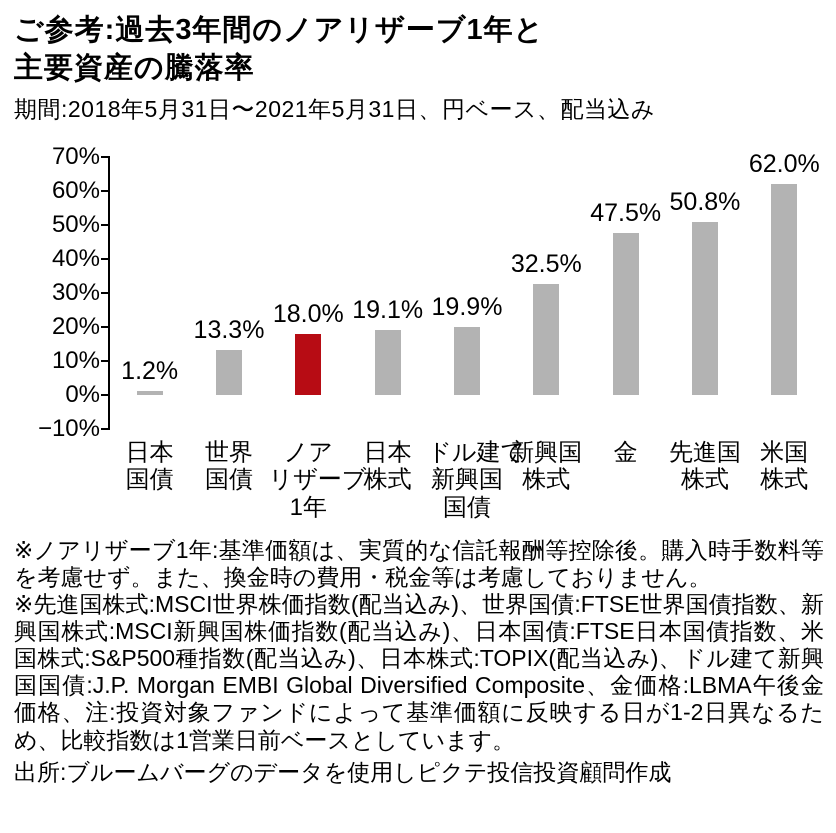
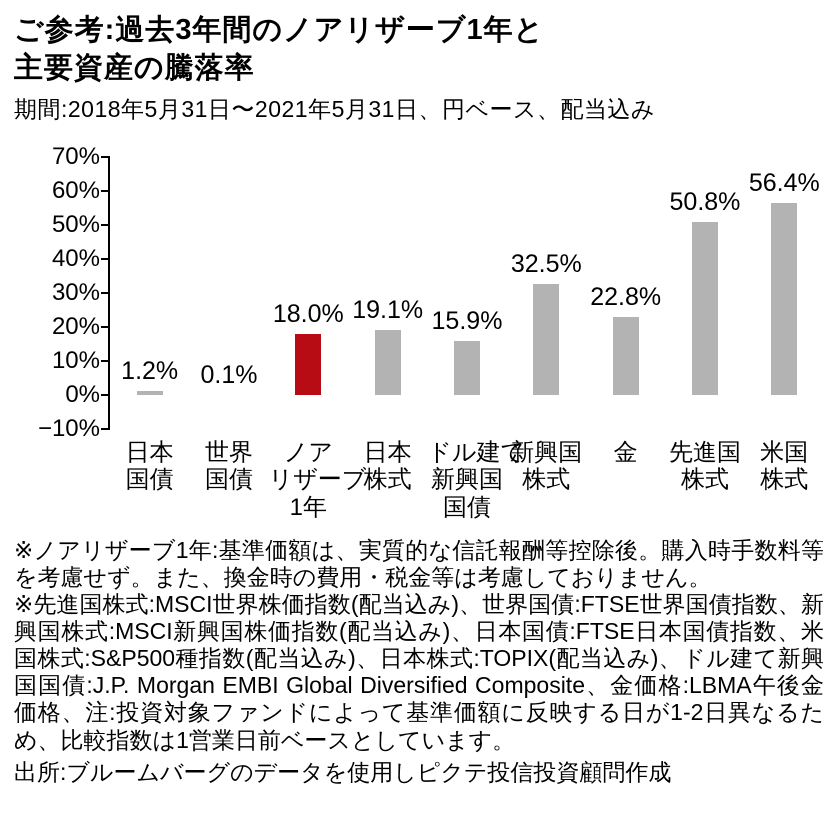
世界 国債: 13.3% -> 0.1%
ドル建て 新興国 国債: 19.9% -> 15.9%
金: 47.5% -> 22.8%
米国 株式: 62.0% -> 56.4%
